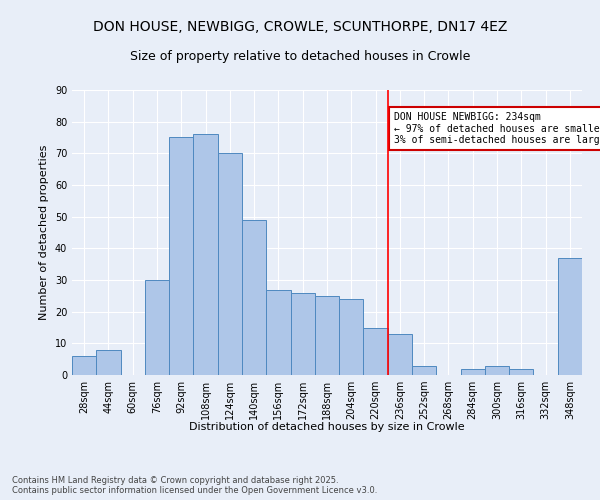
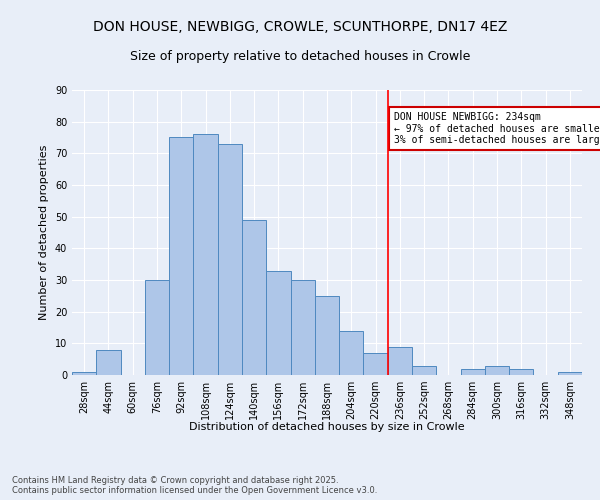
28sqm: 6 -> 1
124sqm: 70 -> 73
156sqm: 27 -> 33
172sqm: 26 -> 30
204sqm: 24 -> 14
220sqm: 15 -> 7
236sqm: 13 -> 9
348sqm: 37 -> 1
